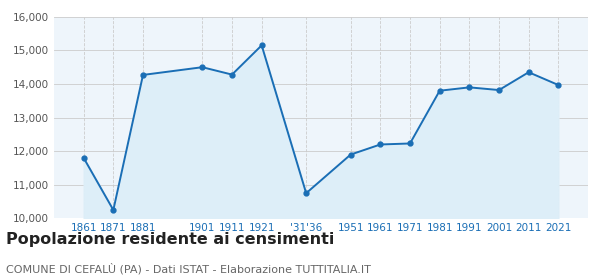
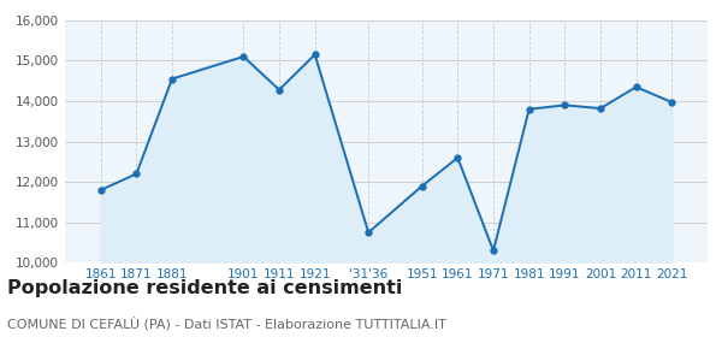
1871: 10,250 -> 12,200
1881: 14,270 -> 14,550
1901: 14,500 -> 15,100
1961: 12,200 -> 12,600
1971: 12,230 -> 10,300
